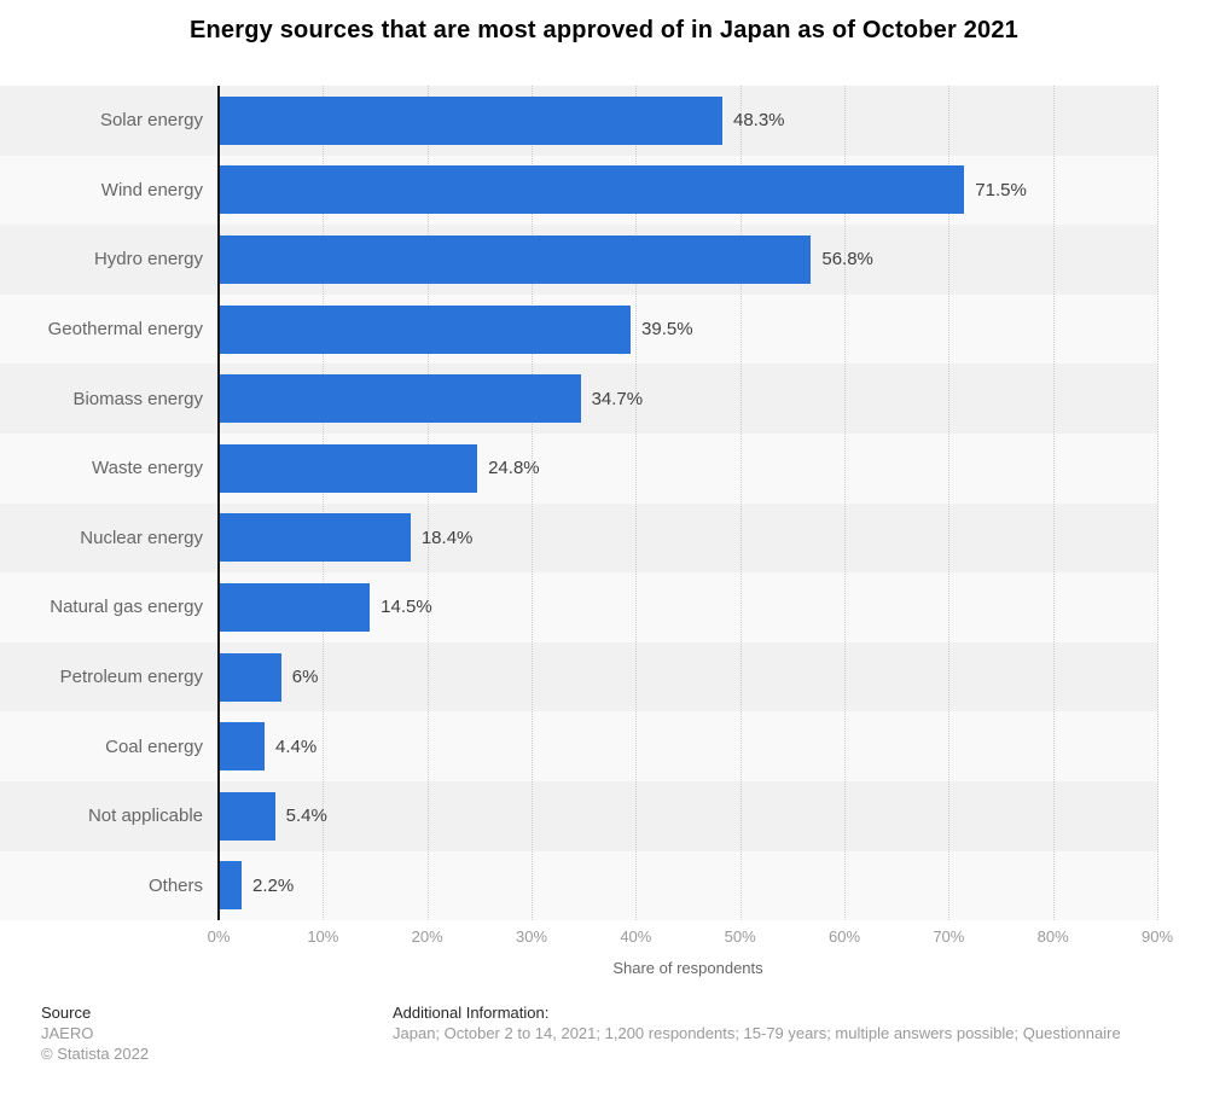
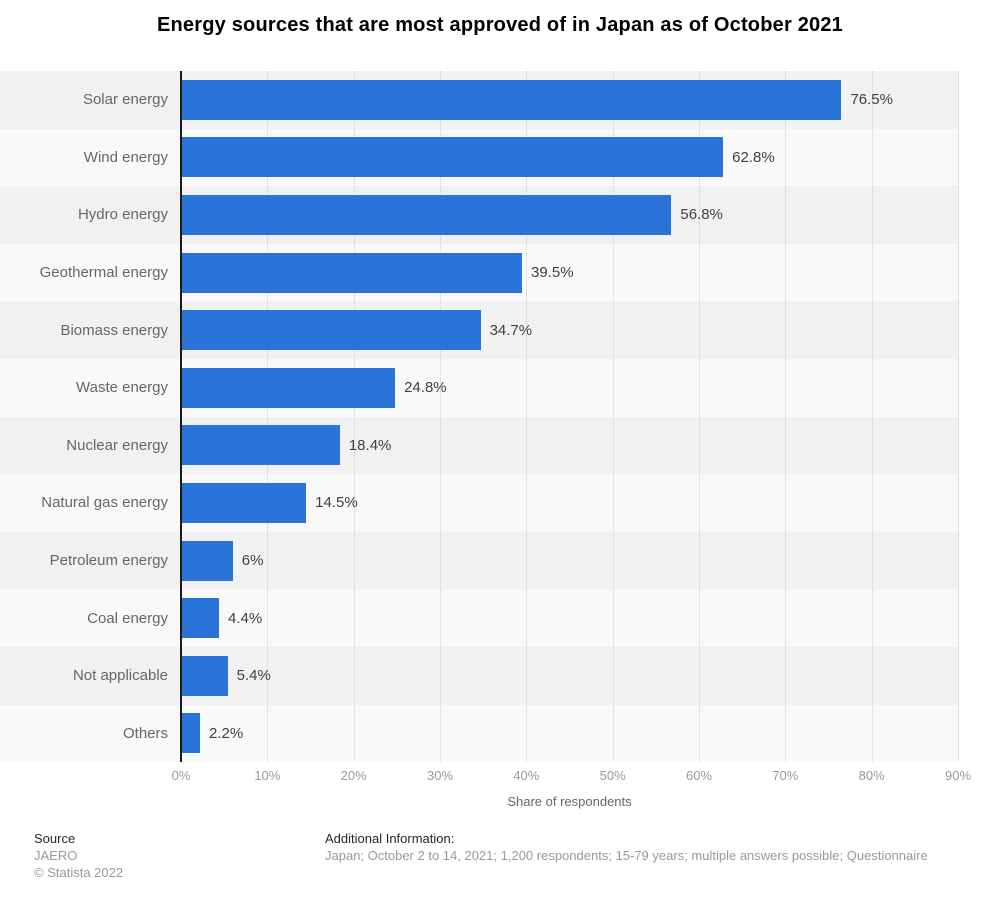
Solar energy: 48.3% -> 76.5%
Wind energy: 71.5% -> 62.8%
